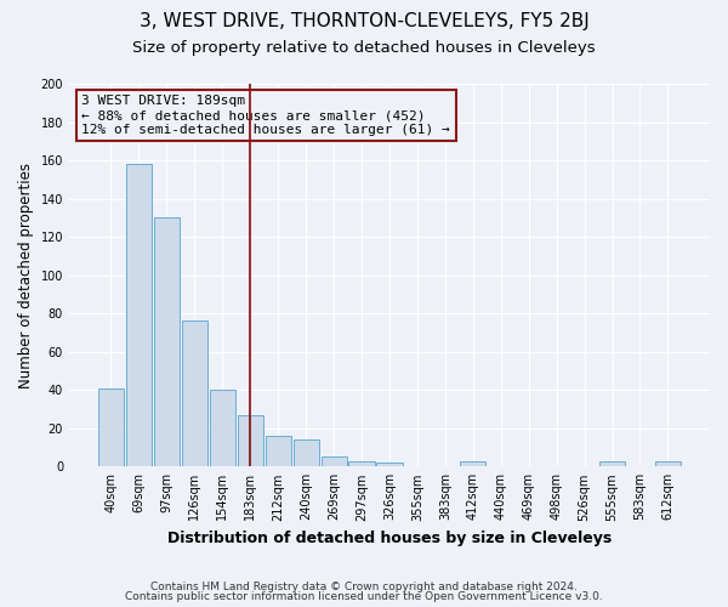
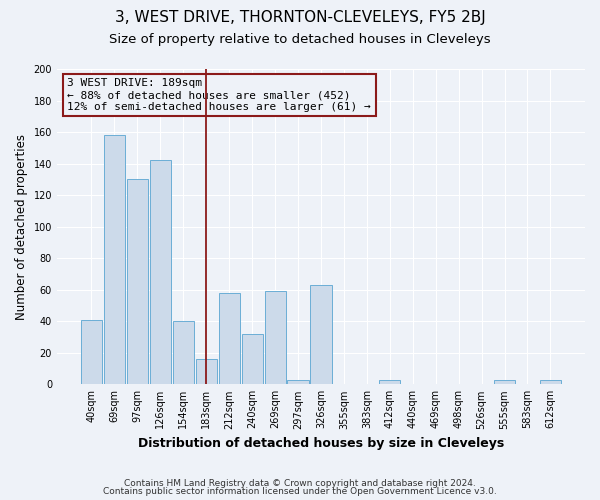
126sqm: 76 -> 142
183sqm: 27 -> 16
212sqm: 16 -> 58
240sqm: 14 -> 32
269sqm: 5 -> 59
326sqm: 2 -> 63
